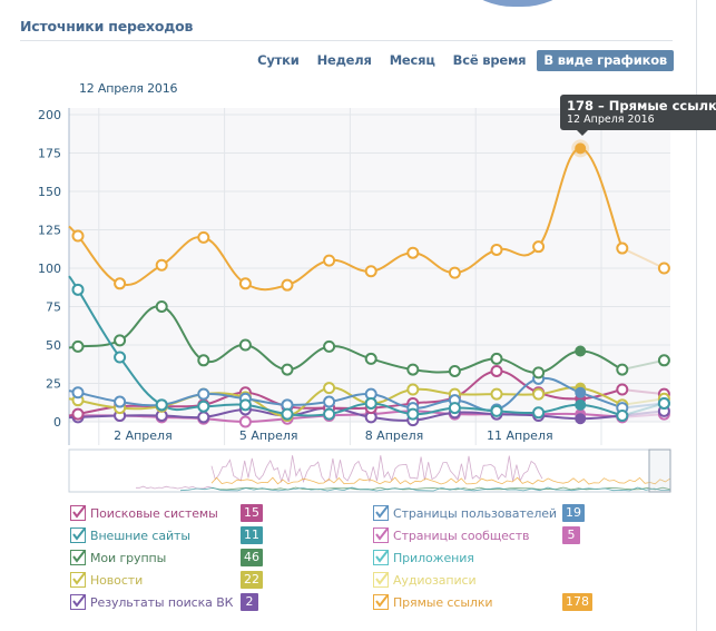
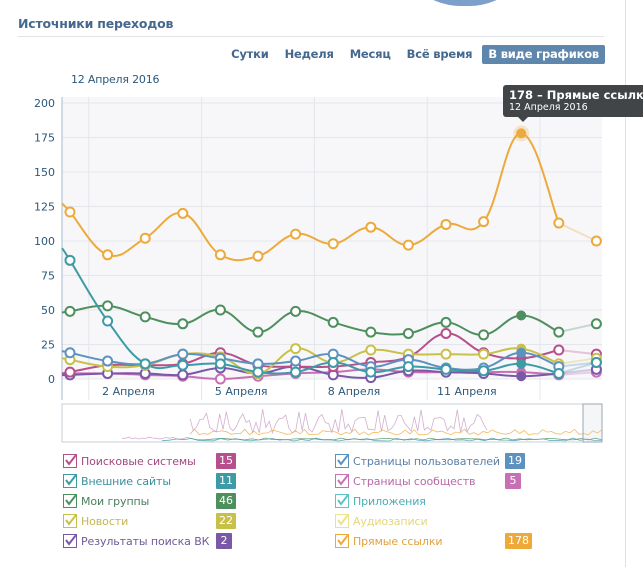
Мои группы/2 Апреля: 75 -> 45
Страницы пользователей/11 Апреля: 28 -> 8
